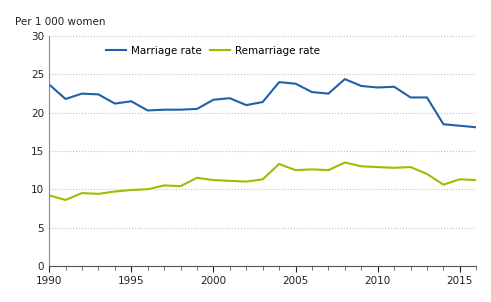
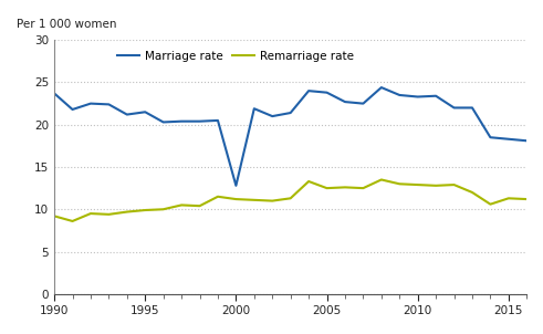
Marriage rate/2000: 21.7 -> 12.8
